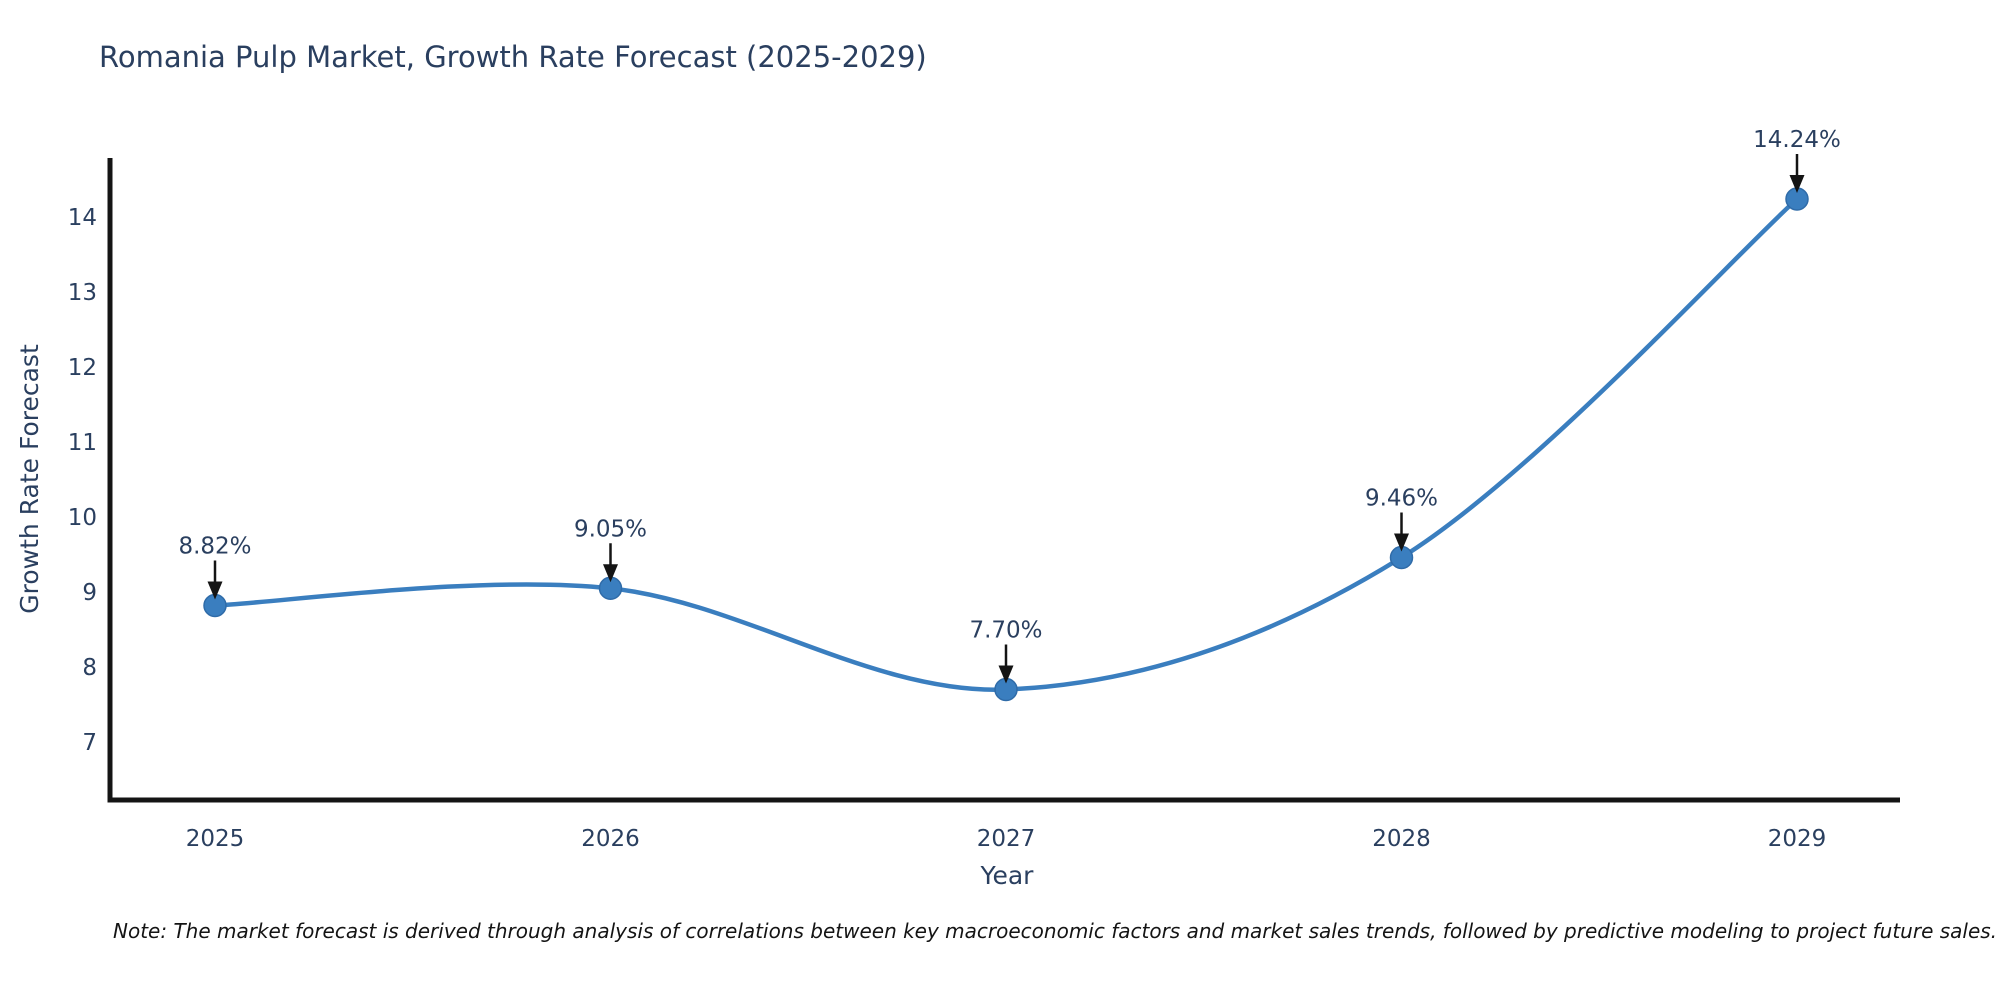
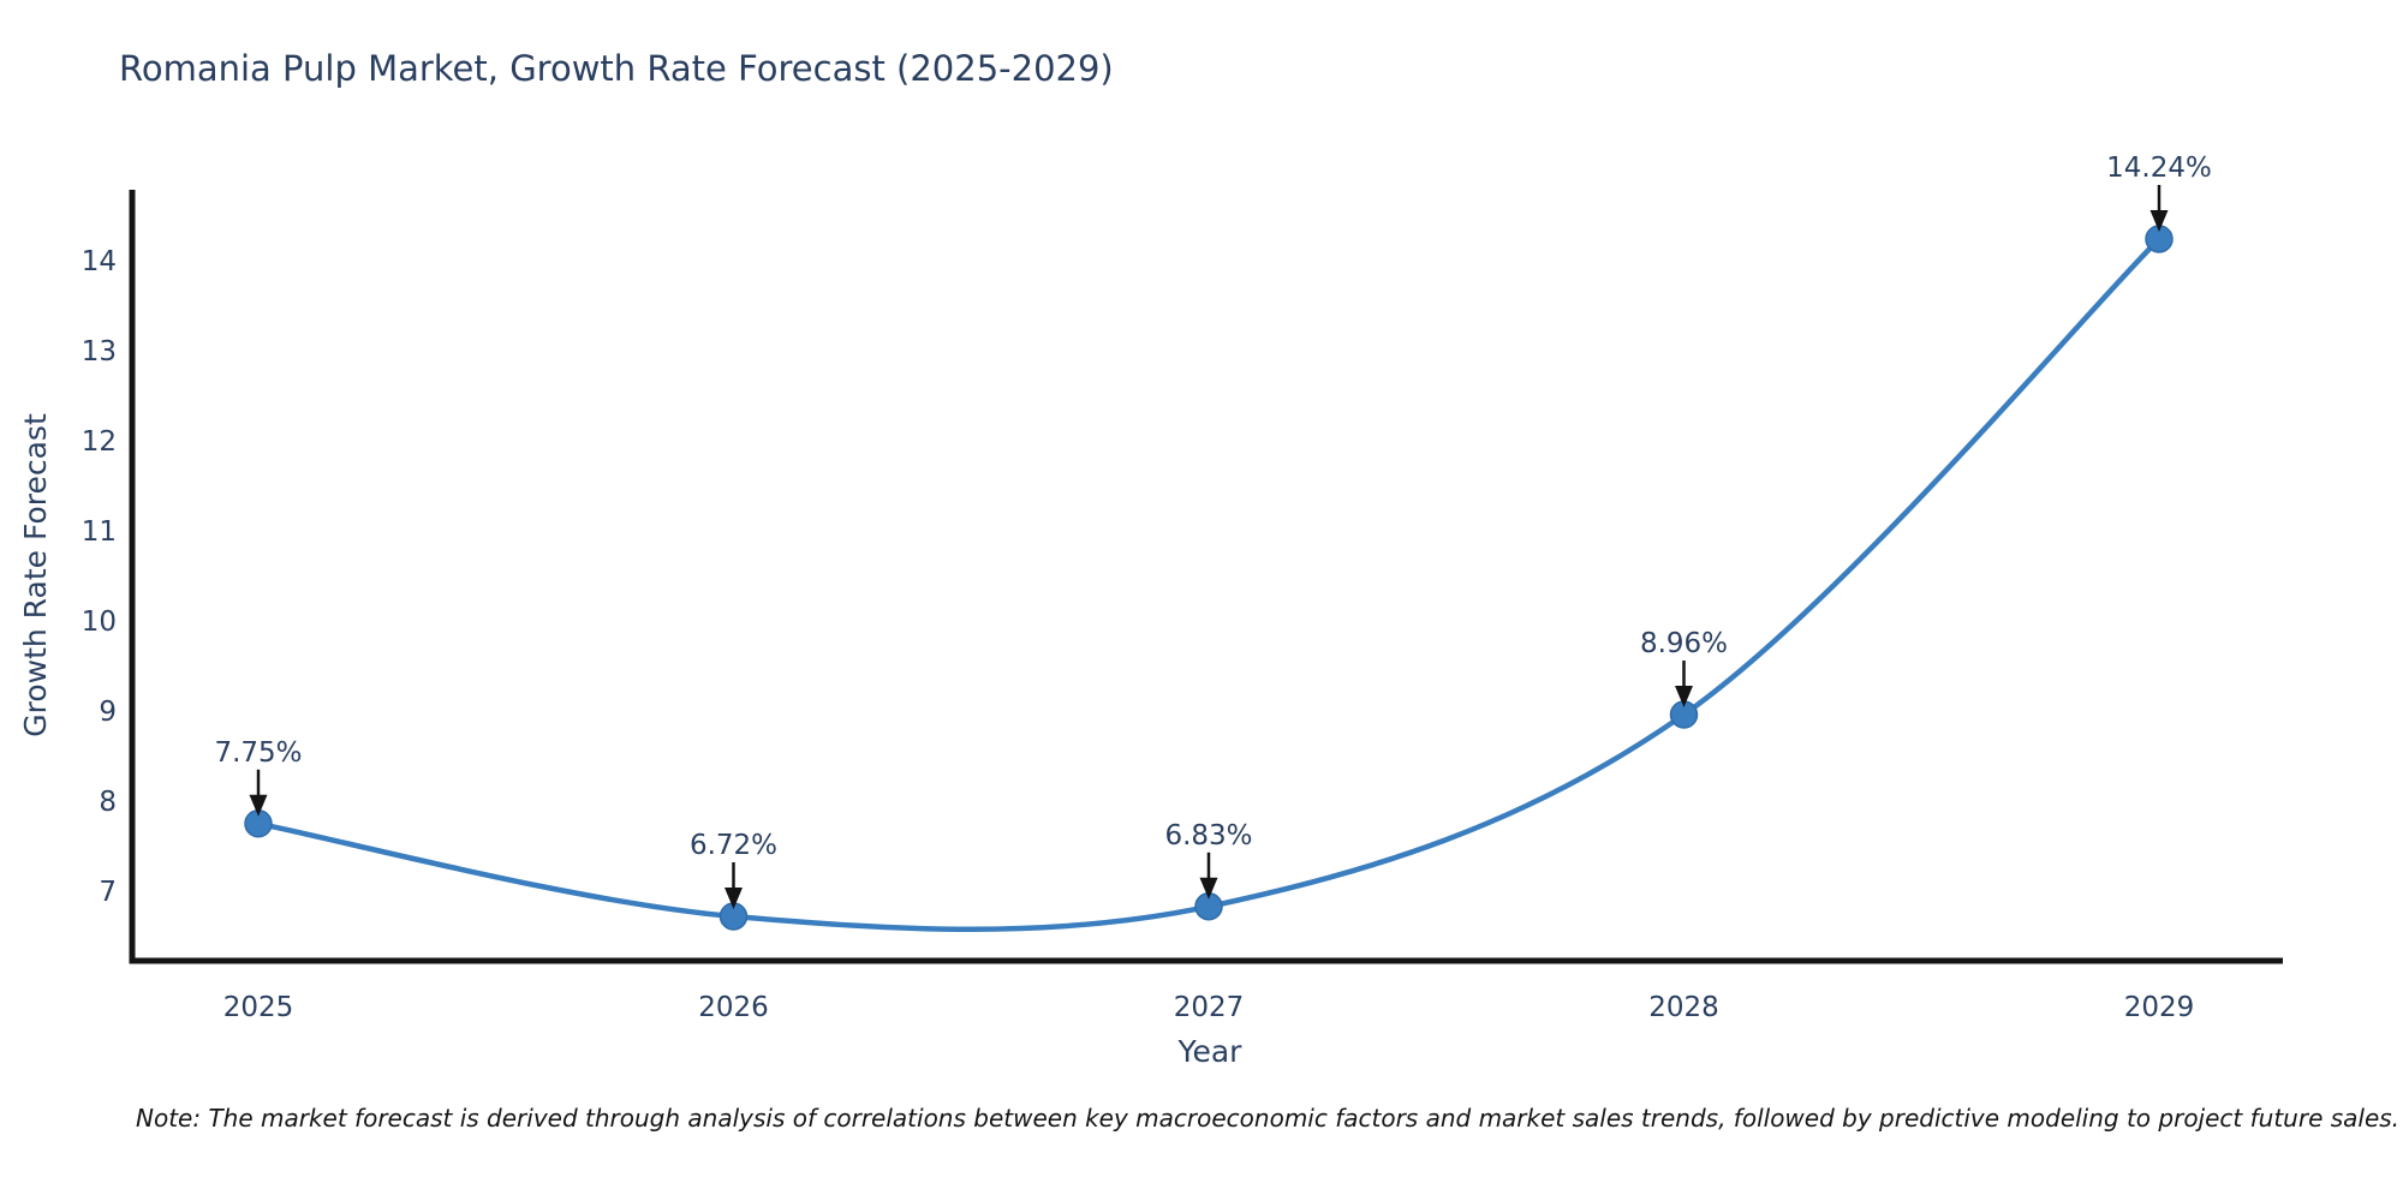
2025: 8.82% -> 7.75%
2026: 9.05% -> 6.72%
2027: 7.70% -> 6.83%
2028: 9.46% -> 8.96%
